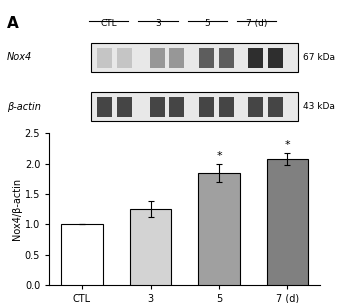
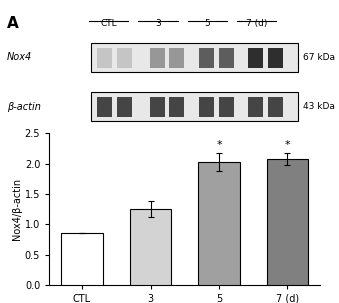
CTL: 1.00 -> 0.86
5: 1.85 -> 2.02
